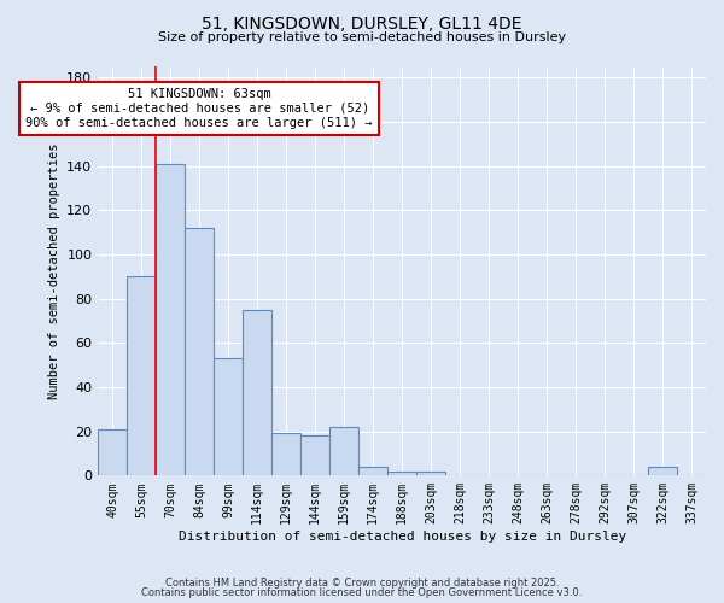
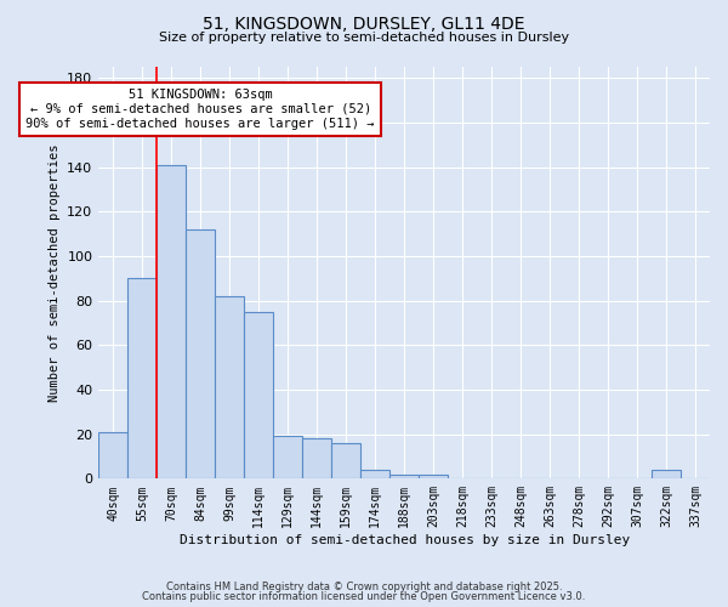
99sqm: 53 -> 82
159sqm: 22 -> 16
